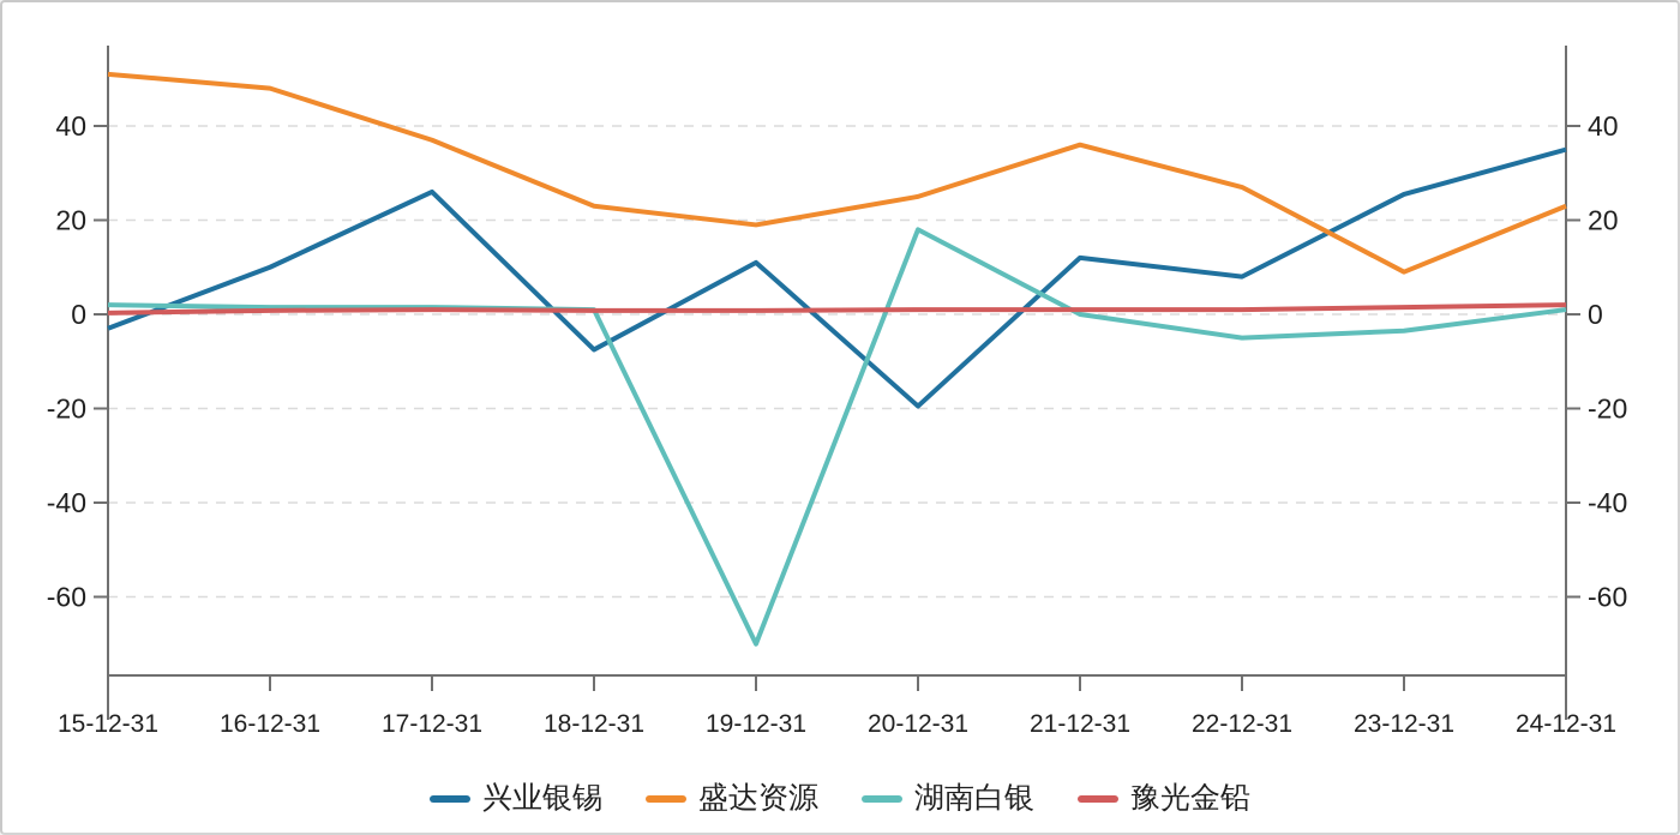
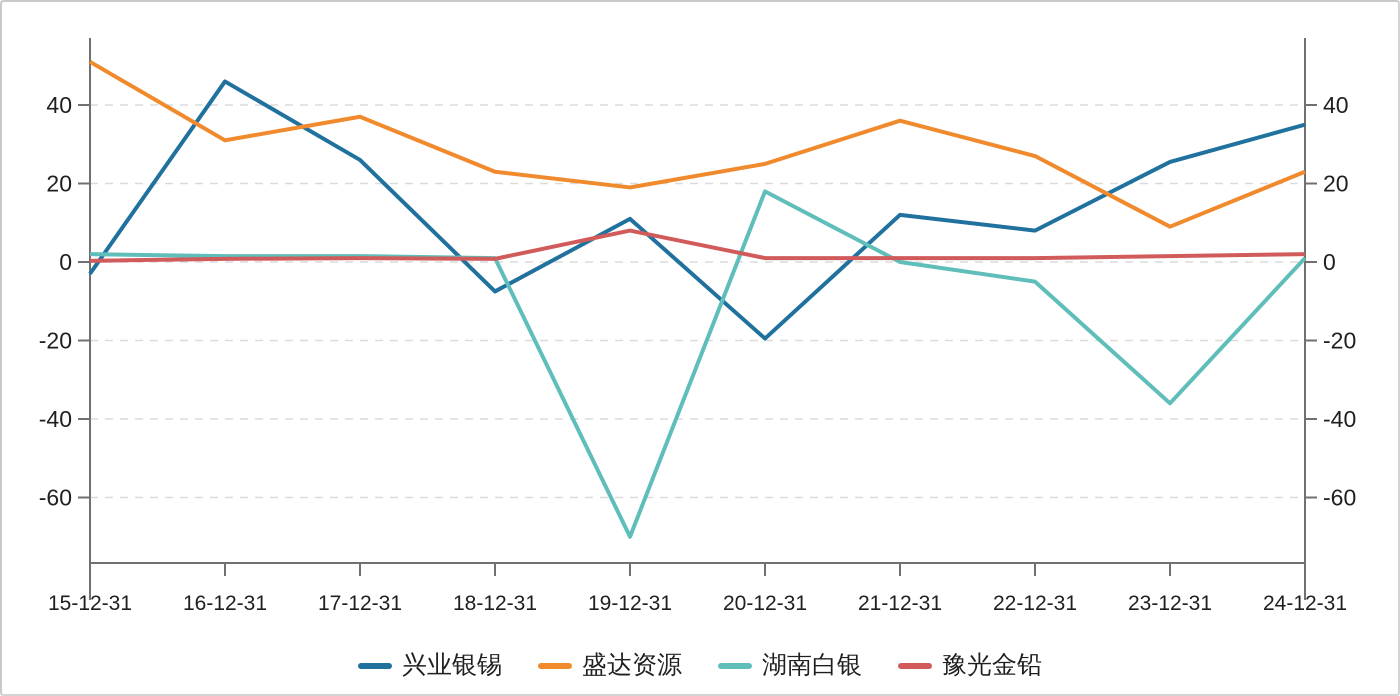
兴业银锡/16-12-31: 10 -> 46
盛达资源/16-12-31: 48 -> 31
豫光金铅/19-12-31: 1 -> 8
湖南白银/23-12-31: -4 -> -36
